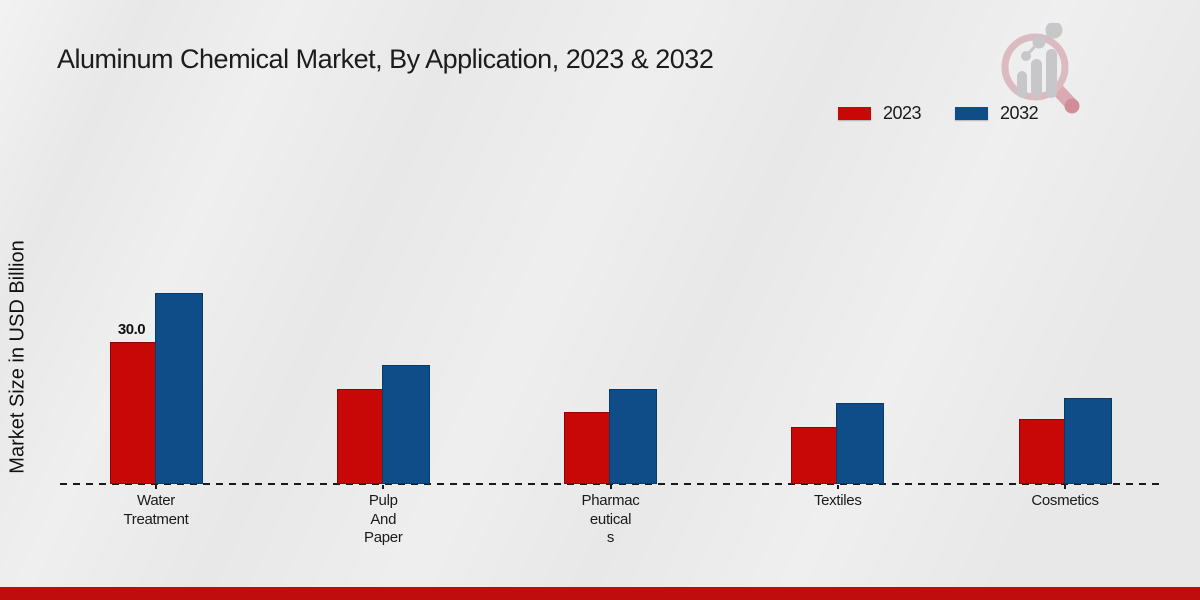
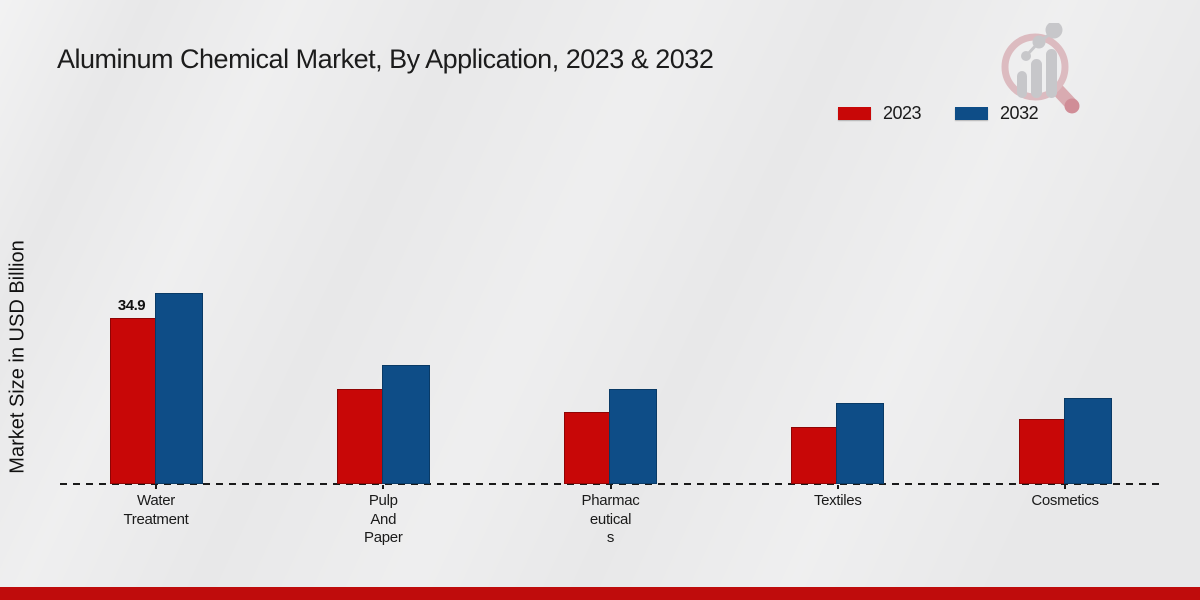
2023/Water Treatment: 30.0 -> 34.9
